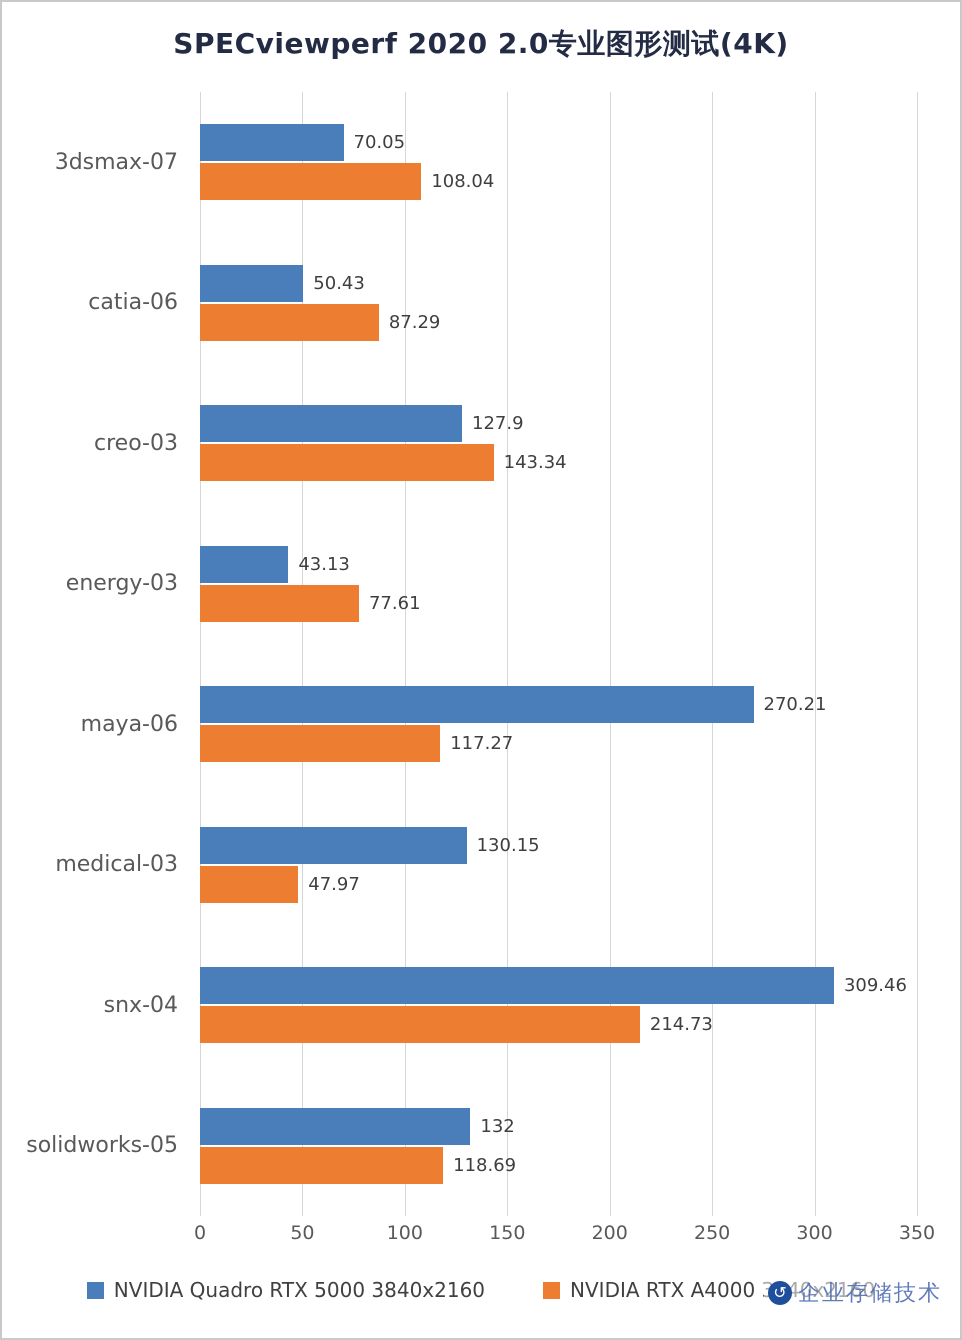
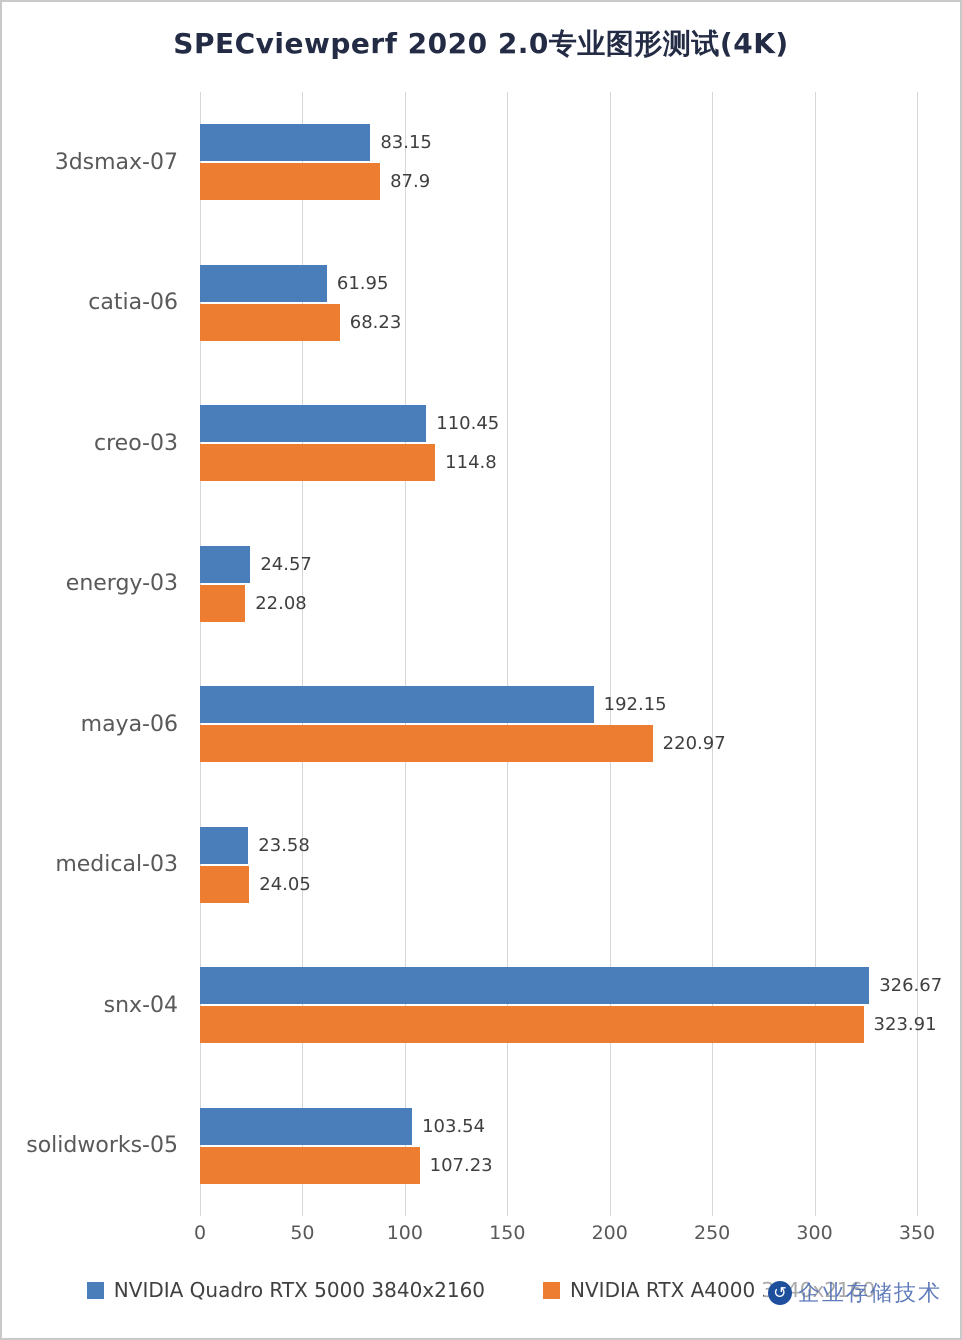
NVIDIA Quadro RTX 5000 3840x2160/3dsmax-07: 70.05 -> 83.15
NVIDIA RTX A4000 3840x2160/3dsmax-07: 108.04 -> 87.9
NVIDIA Quadro RTX 5000 3840x2160/catia-06: 50.43 -> 61.95
NVIDIA RTX A4000 3840x2160/catia-06: 87.29 -> 68.23
NVIDIA Quadro RTX 5000 3840x2160/creo-03: 127.9 -> 110.45
NVIDIA RTX A4000 3840x2160/creo-03: 143.34 -> 114.8
NVIDIA Quadro RTX 5000 3840x2160/energy-03: 43.13 -> 24.57
NVIDIA RTX A4000 3840x2160/energy-03: 77.61 -> 22.08
NVIDIA Quadro RTX 5000 3840x2160/maya-06: 270.21 -> 192.15
NVIDIA RTX A4000 3840x2160/maya-06: 117.27 -> 220.97
NVIDIA Quadro RTX 5000 3840x2160/medical-03: 130.15 -> 23.58
NVIDIA RTX A4000 3840x2160/medical-03: 47.97 -> 24.05
NVIDIA Quadro RTX 5000 3840x2160/snx-04: 309.46 -> 326.67
NVIDIA RTX A4000 3840x2160/snx-04: 214.73 -> 323.91
NVIDIA Quadro RTX 5000 3840x2160/solidworks-05: 132 -> 103.54
NVIDIA RTX A4000 3840x2160/solidworks-05: 118.69 -> 107.23
